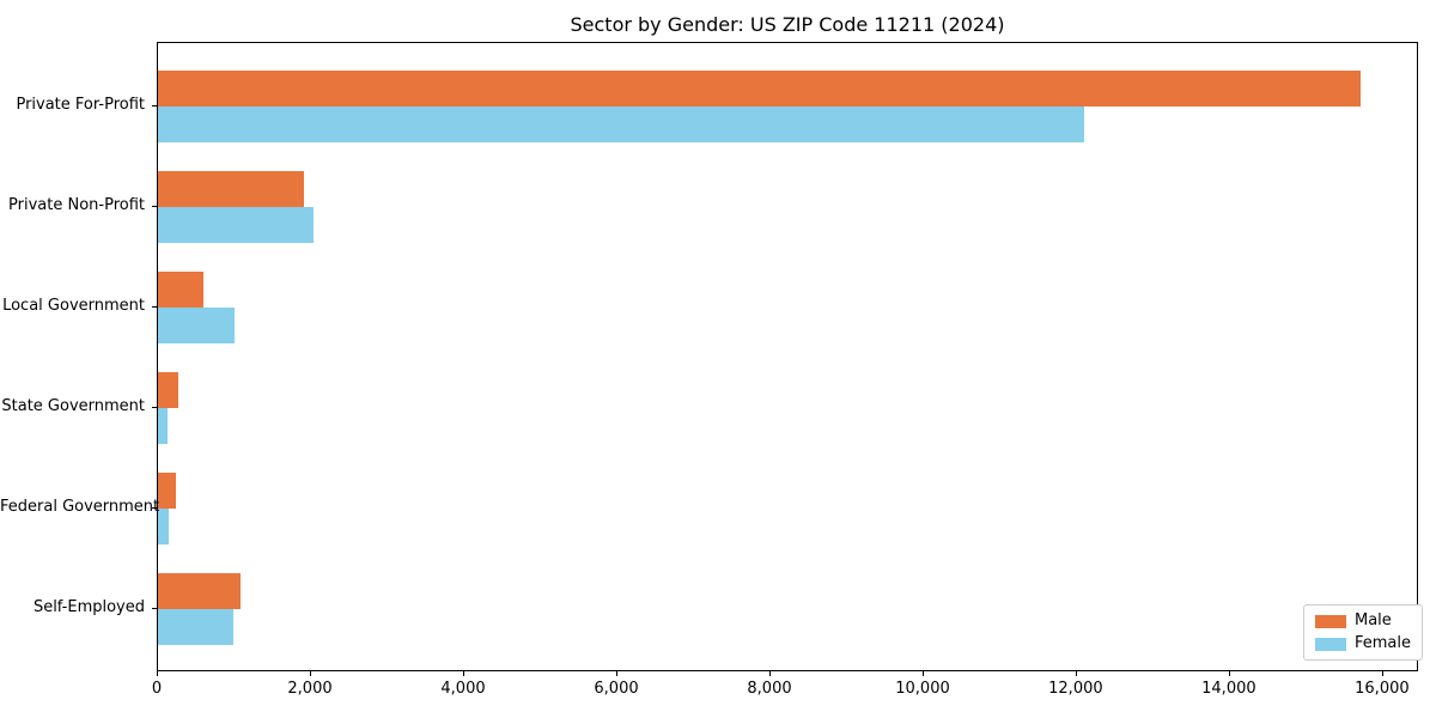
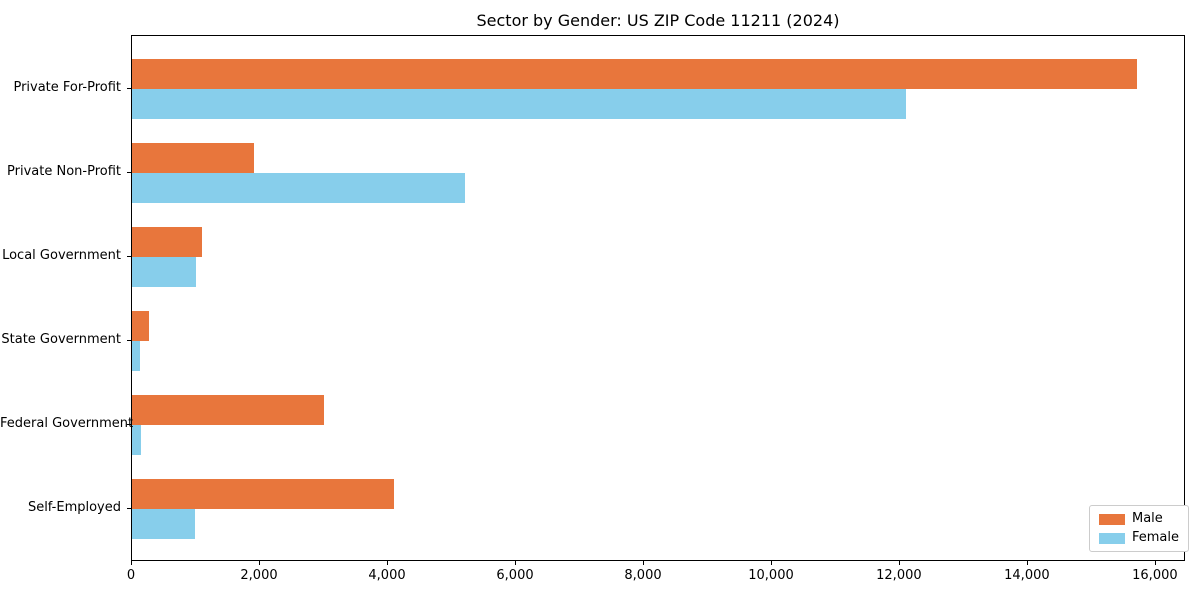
Female/Private Non-Profit: 2000 -> 5200
Male/Local Government: 600 -> 1100
Male/Federal Government: 200 -> 3000
Male/Self-Employed: 1100 -> 4100
